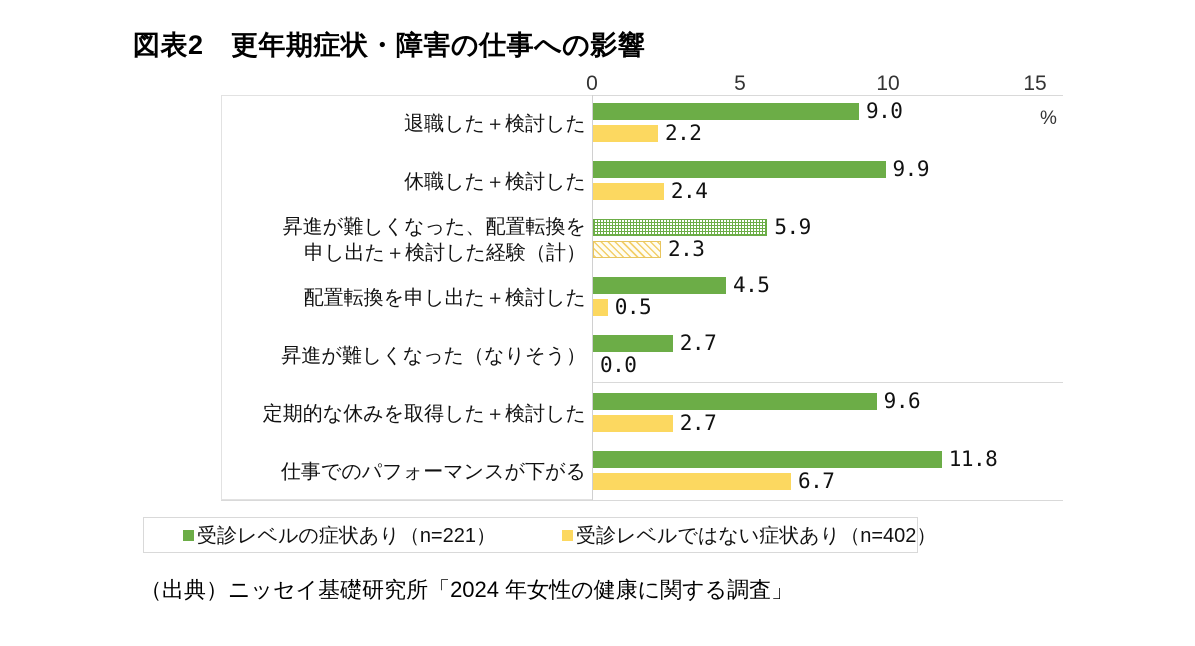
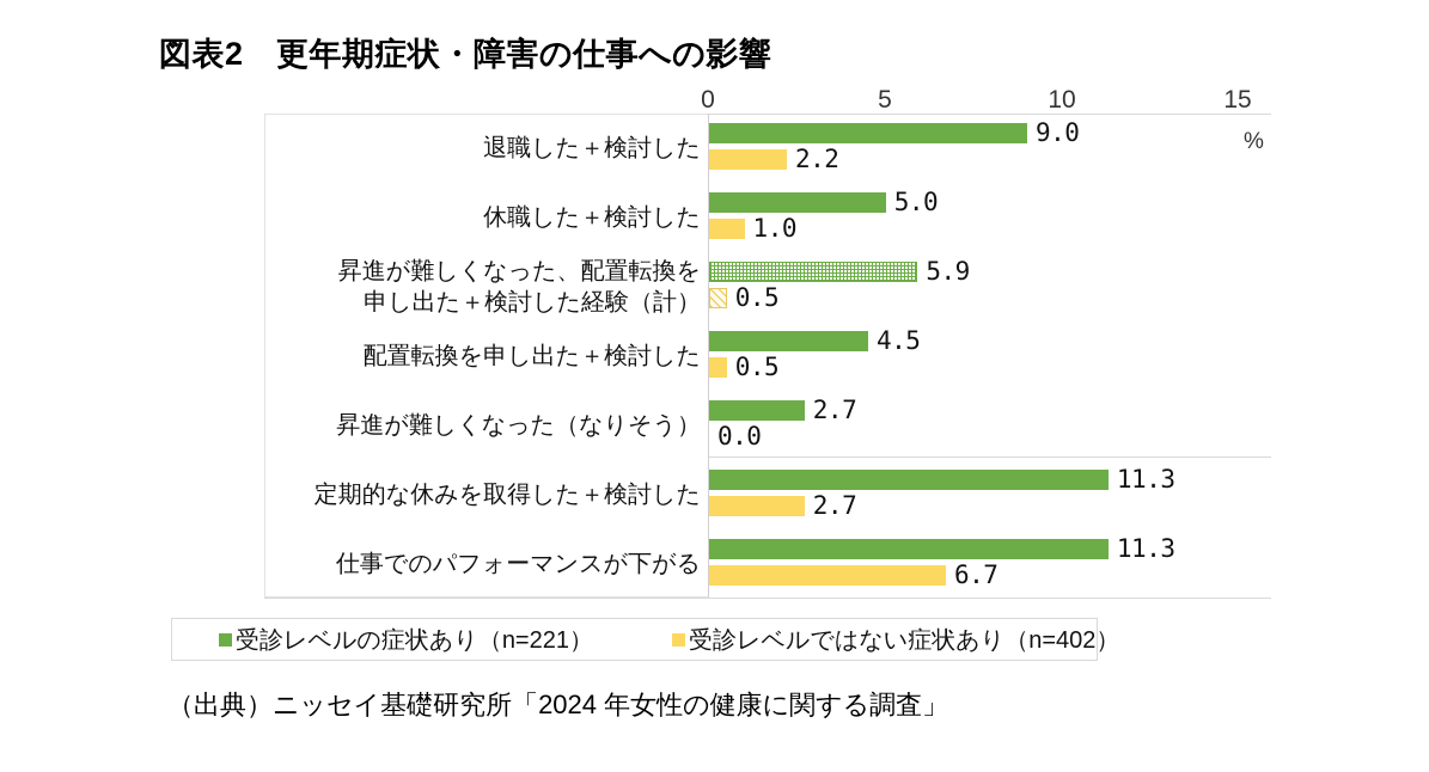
受診レベルの症状あり（n=221）/休職した＋検討した: 9.9 -> 5.0
受診レベルではない症状あり（n=402）/休職した＋検討した: 2.4 -> 1.0
受診レベルではない症状あり（n=402）/昇進が難しくなった、配置転換を 申し出た＋検討した経験（計）: 2.3 -> 0.5
受診レベルの症状あり（n=221）/定期的な休みを取得した＋検討した: 9.6 -> 11.3
受診レベルの症状あり（n=221）/仕事でのパフォーマンスが下がる: 11.8 -> 11.3
